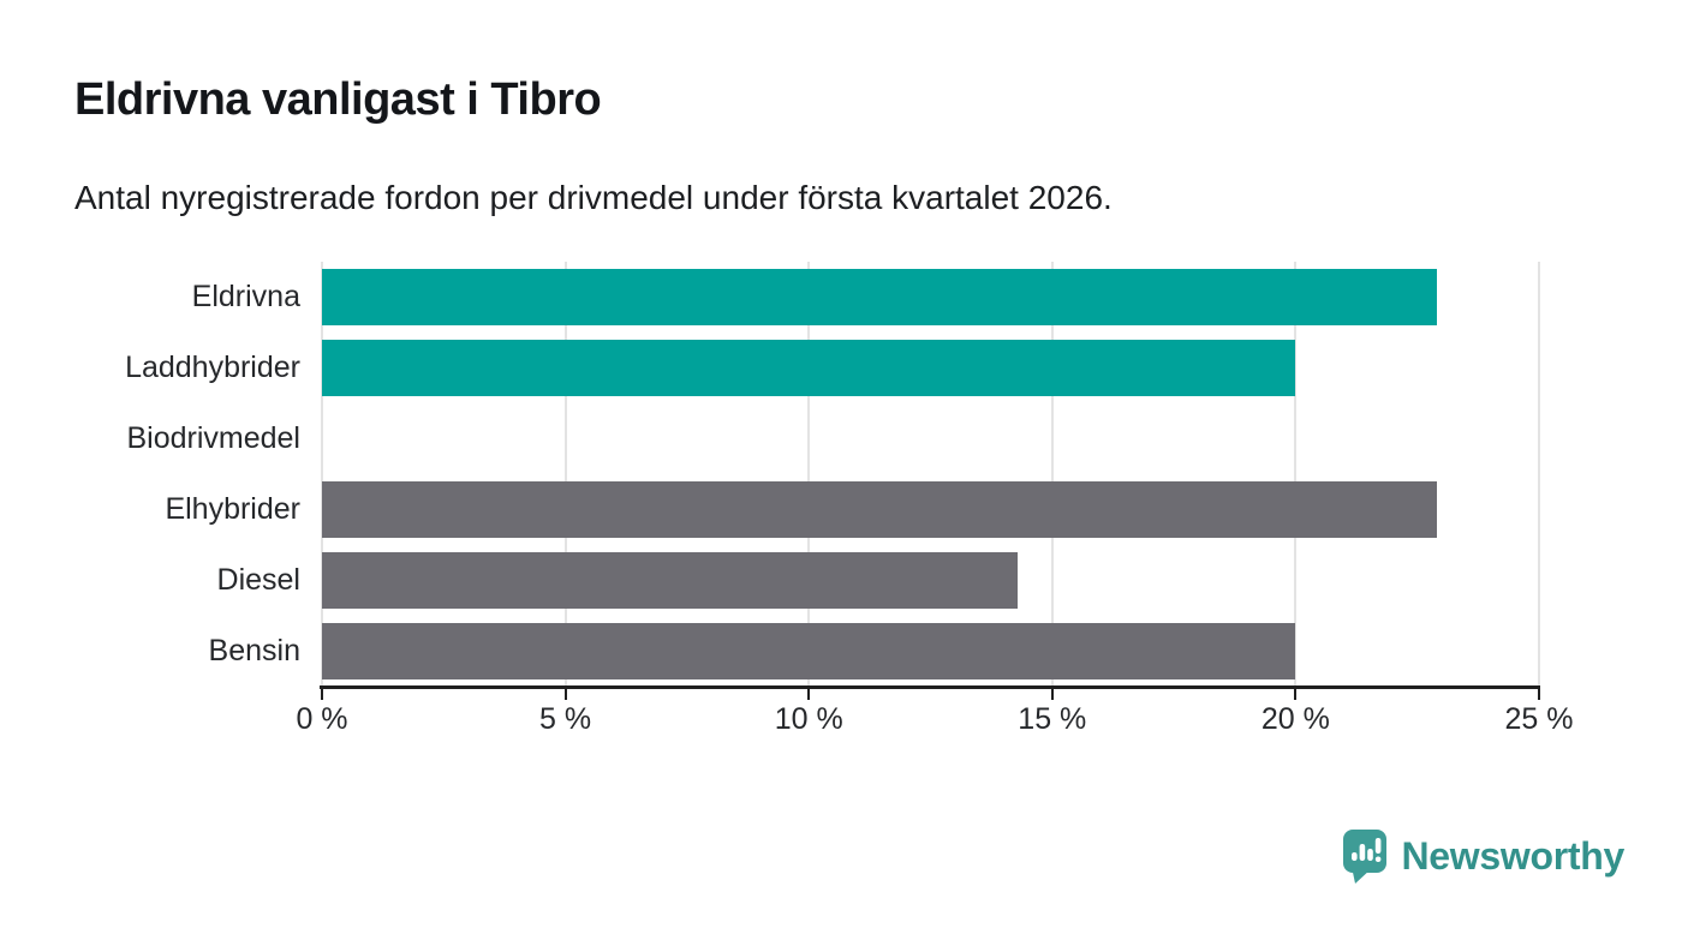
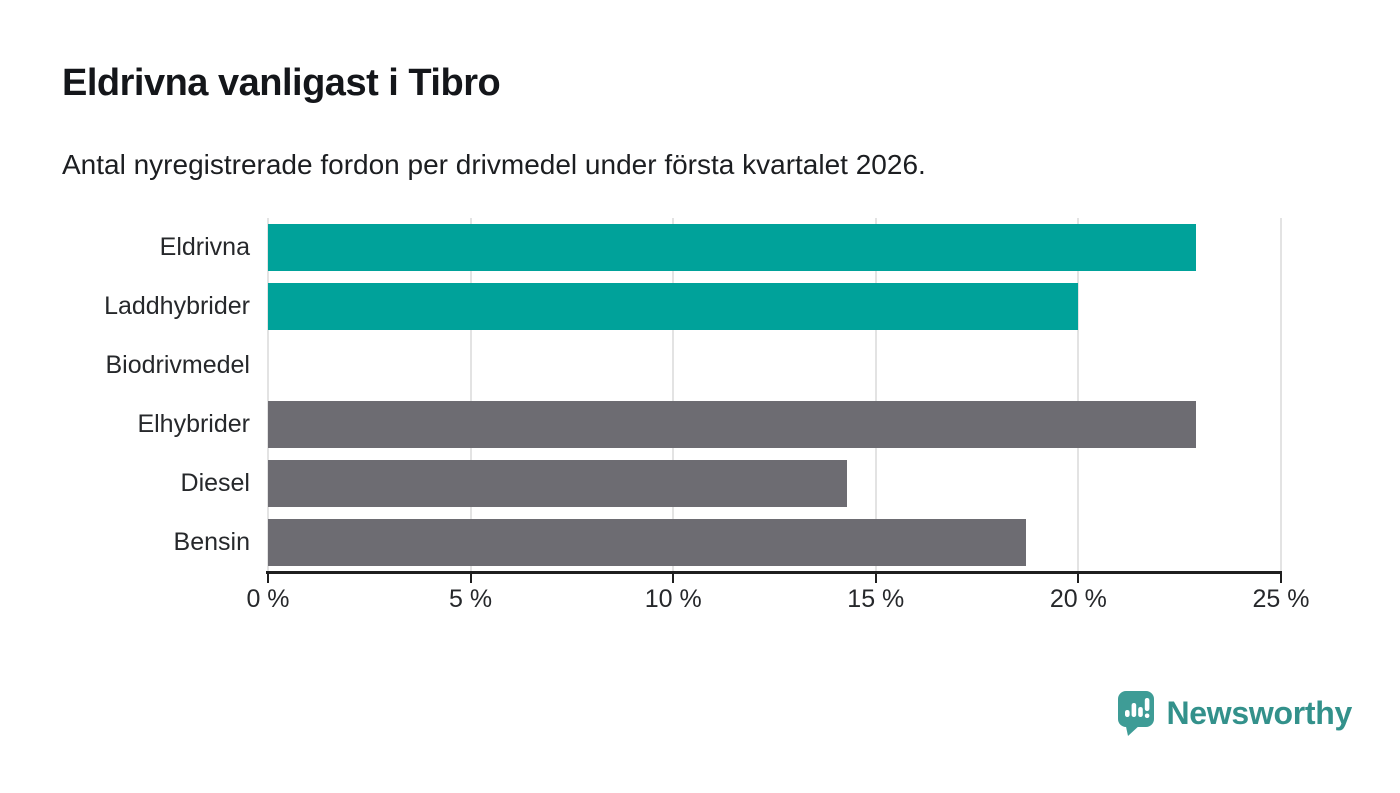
Bensin: 20.0% -> 18.7%
